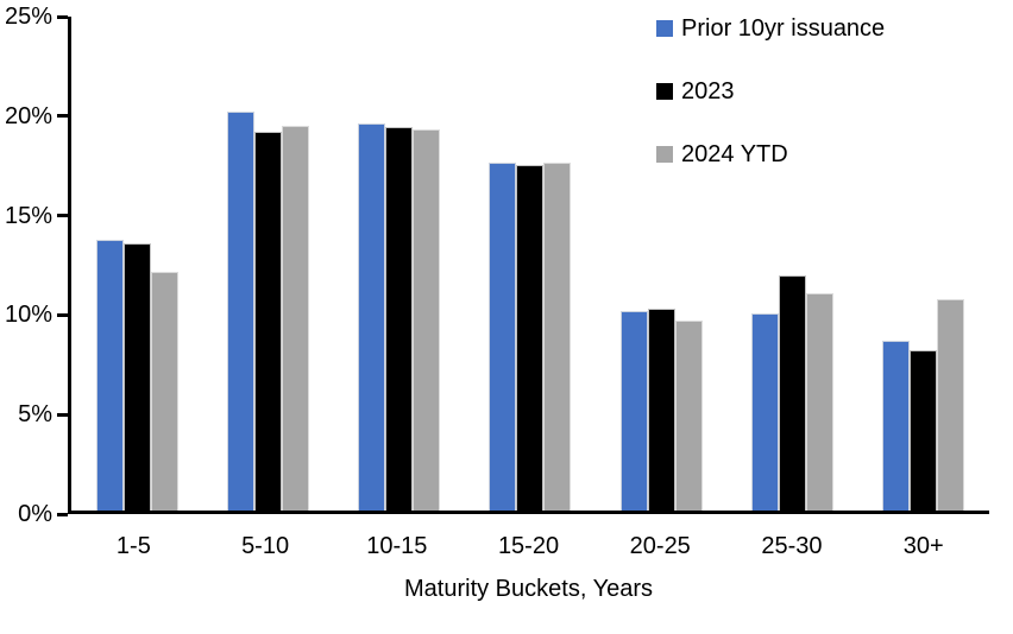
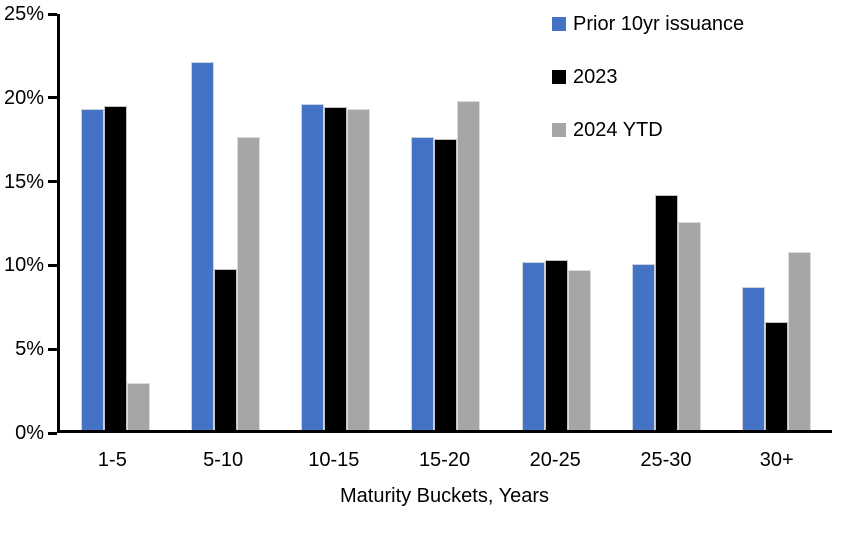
Prior 10yr issuance/1-5: 13.7% -> 19.3%
2023/1-5: 13.5% -> 19.5%
2024 YTD/1-5: 12.1% -> 2.8%
Prior 10yr issuance/5-10: 20.2% -> 22.1%
2023/5-10: 19.2% -> 9.7%
2024 YTD/5-10: 19.5% -> 17.6%
2024 YTD/15-20: 17.6% -> 19.8%
2023/25-30: 11.9% -> 14.1%
2024 YTD/25-30: 11.0% -> 12.5%
2023/30+: 8.1% -> 6.5%
